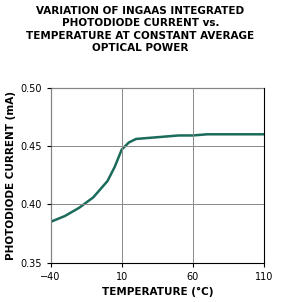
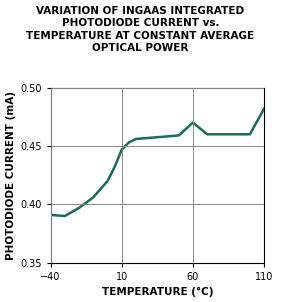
−40: 0.385 -> 0.391
60: 0.459 -> 0.470
110: 0.460 -> 0.482
